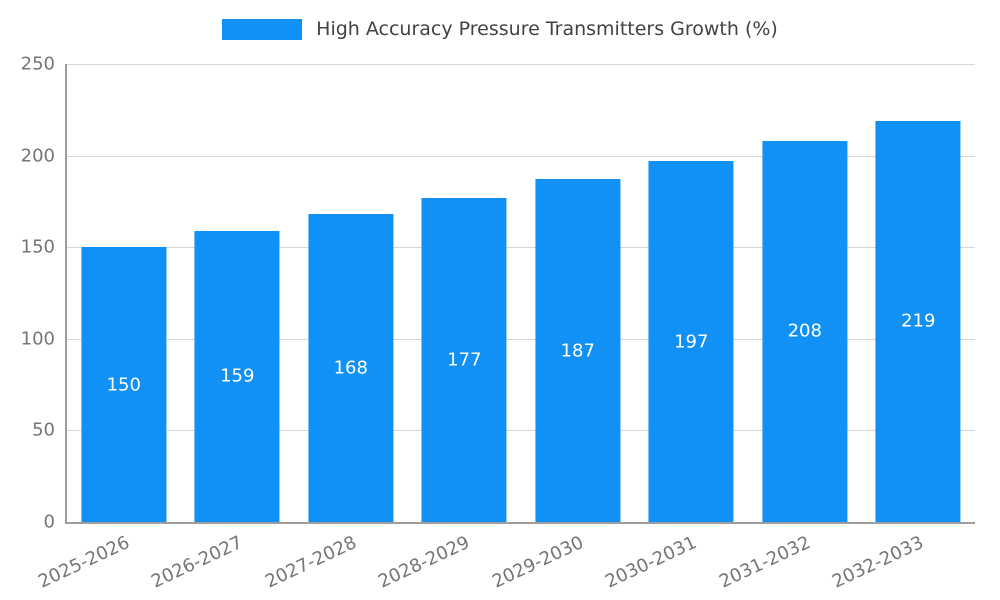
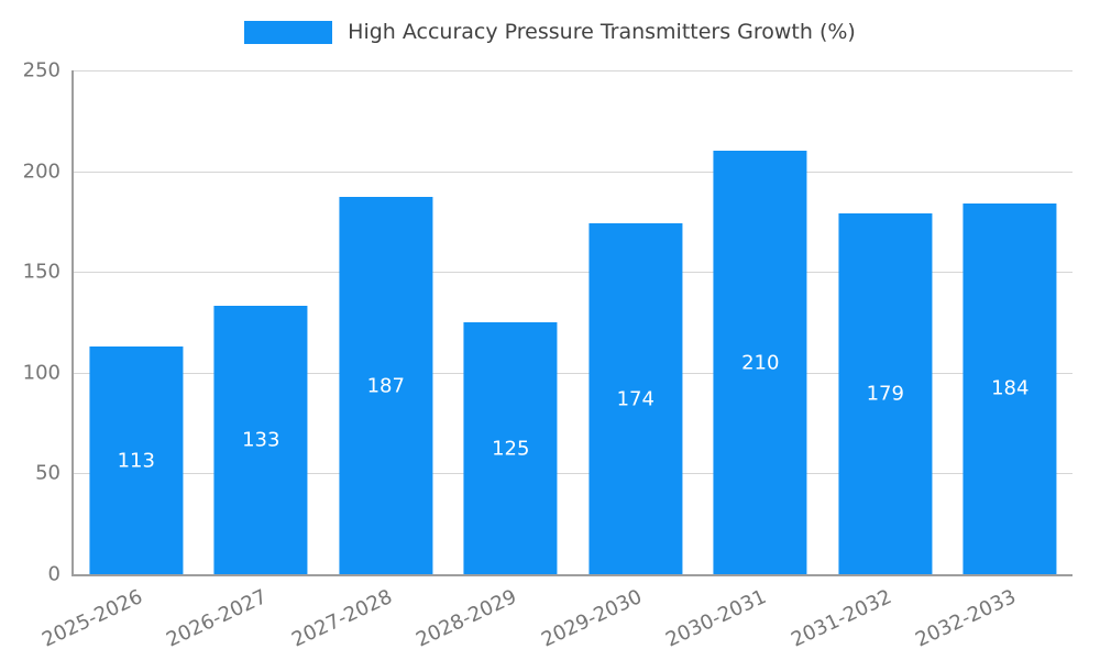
2025-2026: 150 -> 113
2026-2027: 159 -> 133
2027-2028: 168 -> 187
2028-2029: 177 -> 125
2029-2030: 187 -> 174
2030-2031: 197 -> 210
2031-2032: 208 -> 179
2032-2033: 219 -> 184
